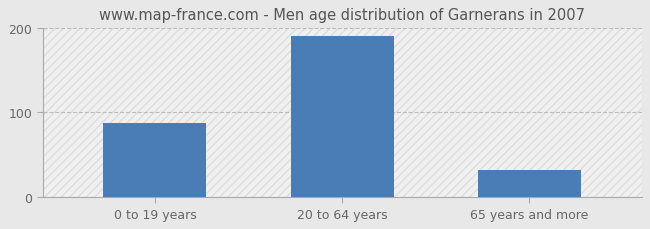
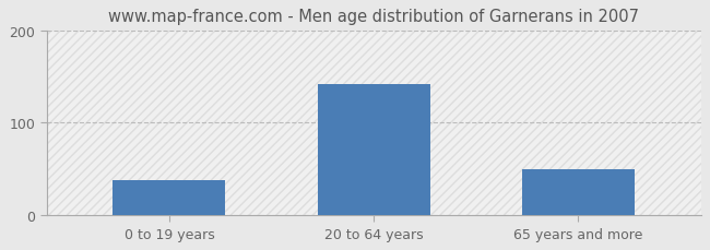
0 to 19 years: 88 -> 38
20 to 64 years: 190 -> 142
65 years and more: 32 -> 50
